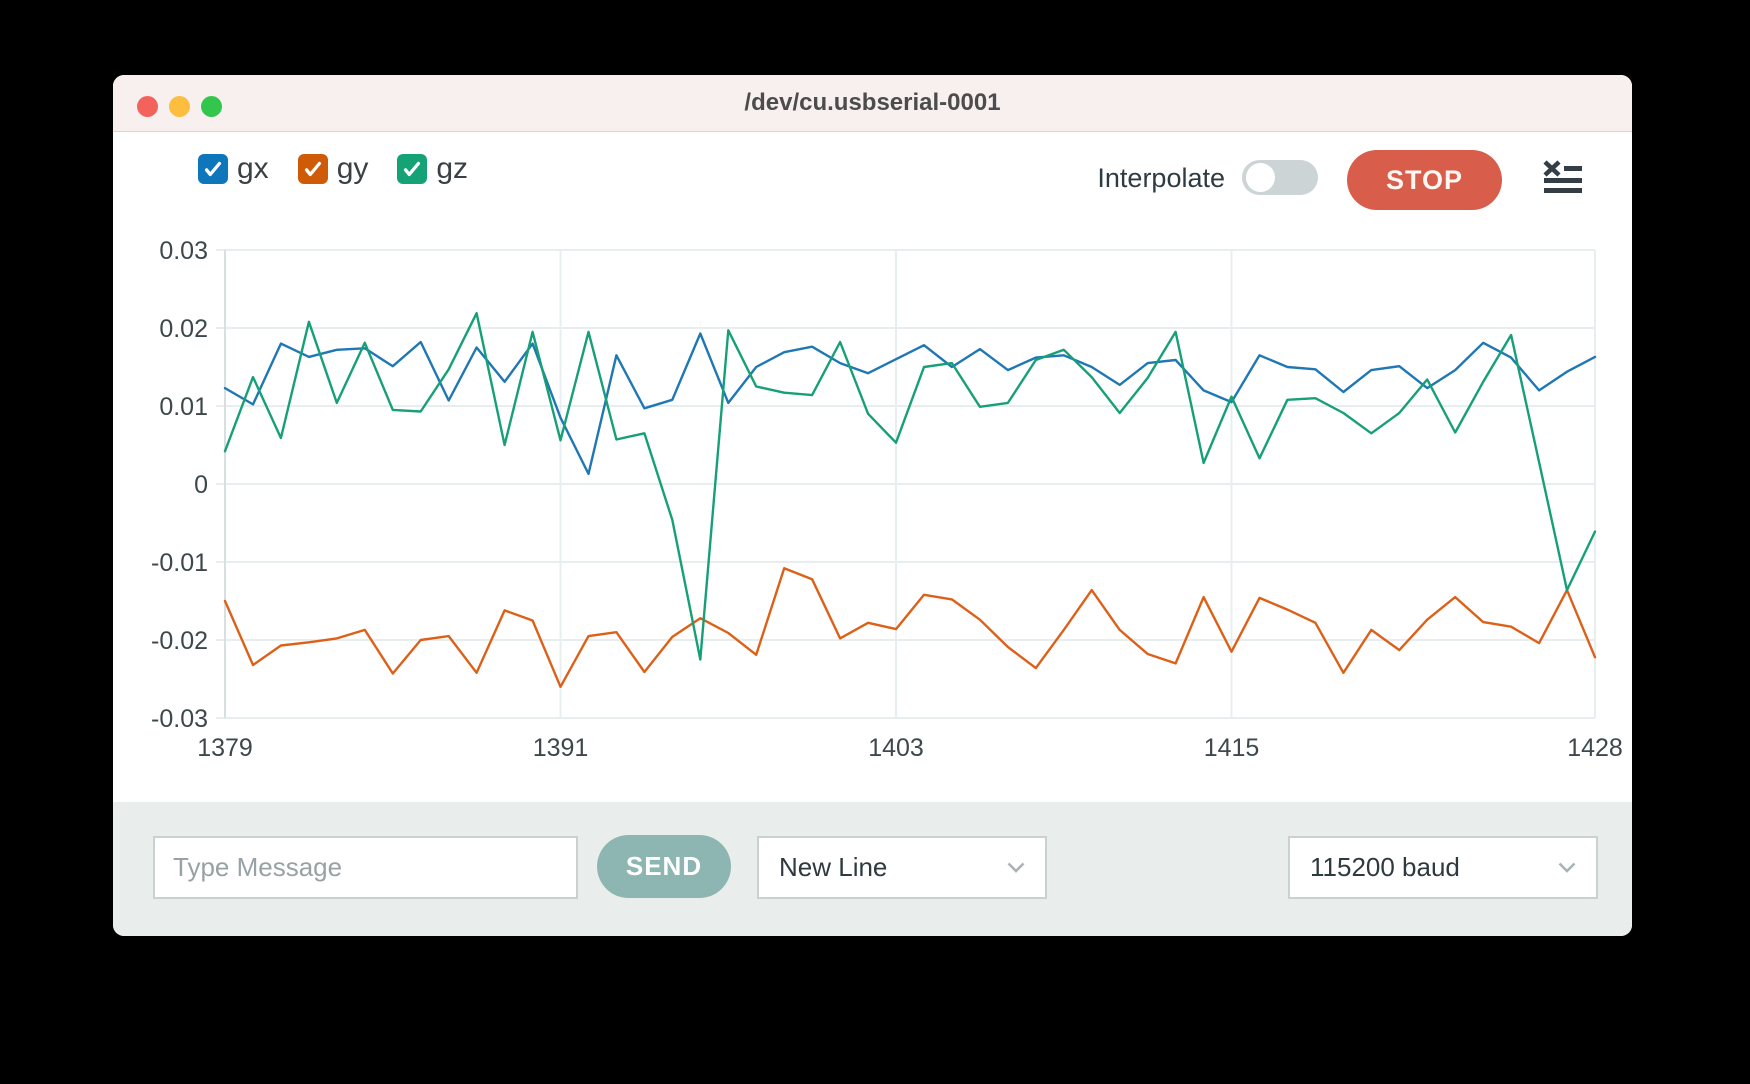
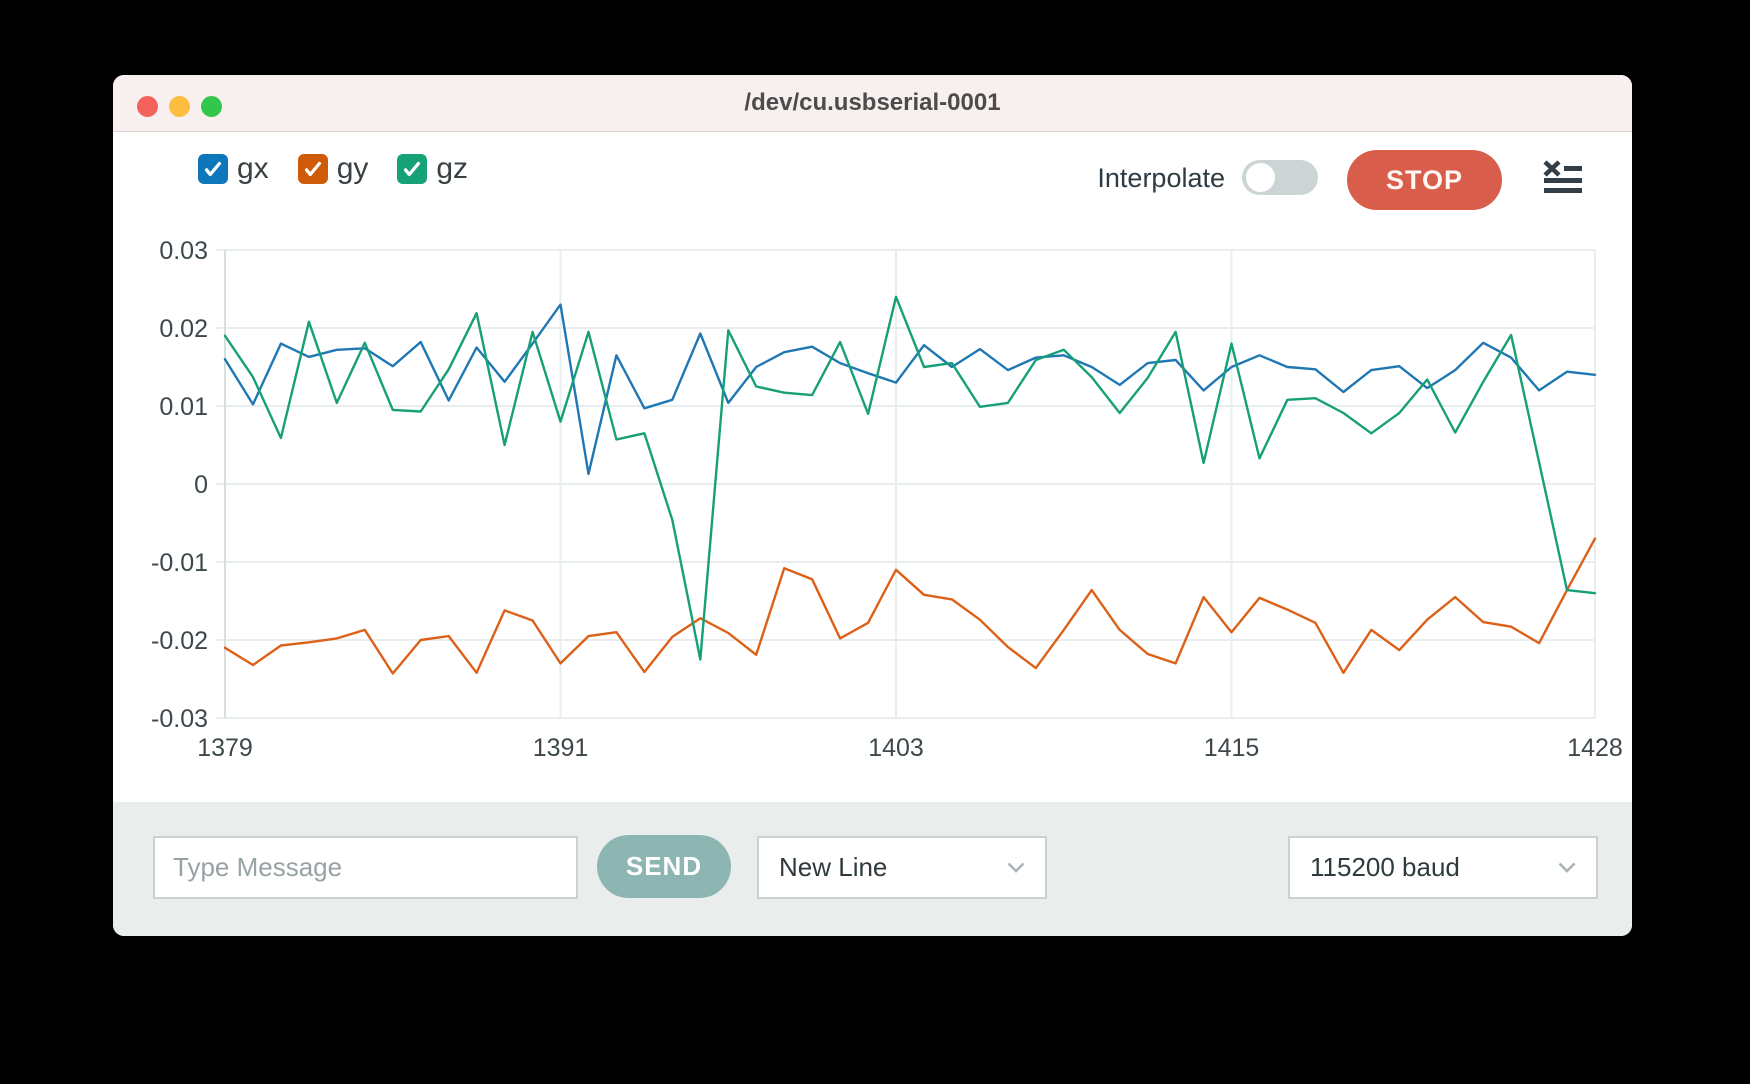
gx/1379: 0.012 -> 0.016
gy/1379: -0.015 -> -0.021
gz/1379: 0.004 -> 0.019
gx/1391: 0.009 -> 0.023
gy/1391: -0.026 -> -0.023
gz/1391: 0.006 -> 0.008
gx/1403: 0.016 -> 0.013
gy/1403: -0.019 -> -0.011
gz/1403: 0.005 -> 0.024
gx/1415: 0.011 -> 0.015
gy/1415: -0.021 -> -0.019
gz/1415: 0.011 -> 0.018
gx/1428: 0.016 -> 0.014
gy/1428: -0.022 -> -0.007
gz/1428: -0.006 -> -0.014
